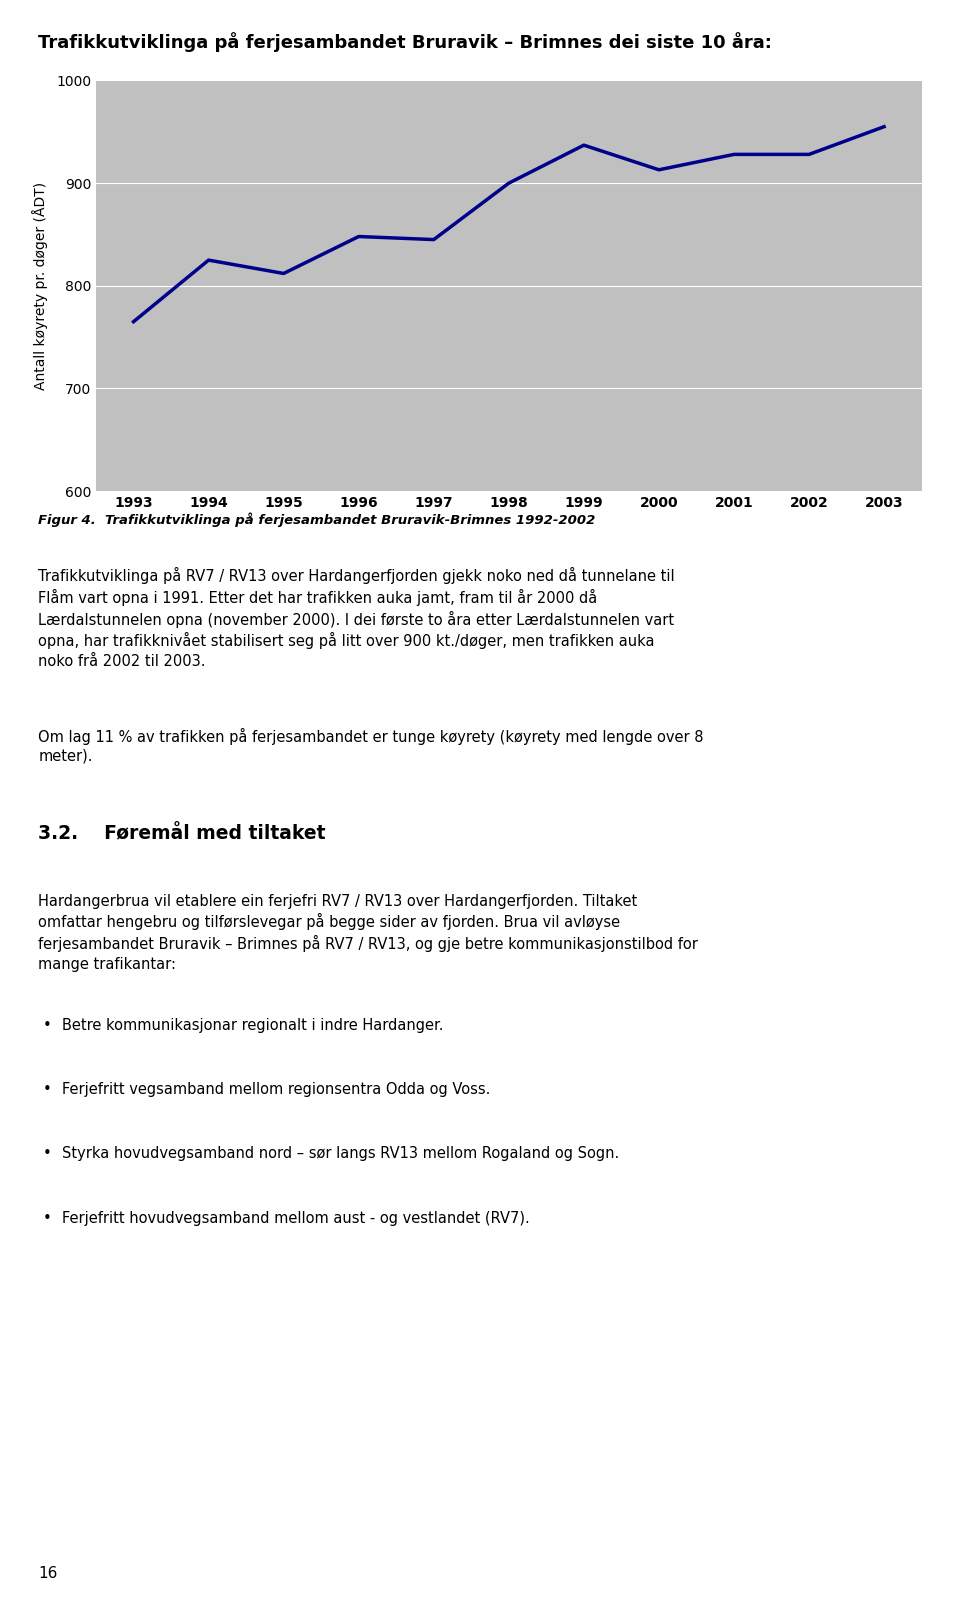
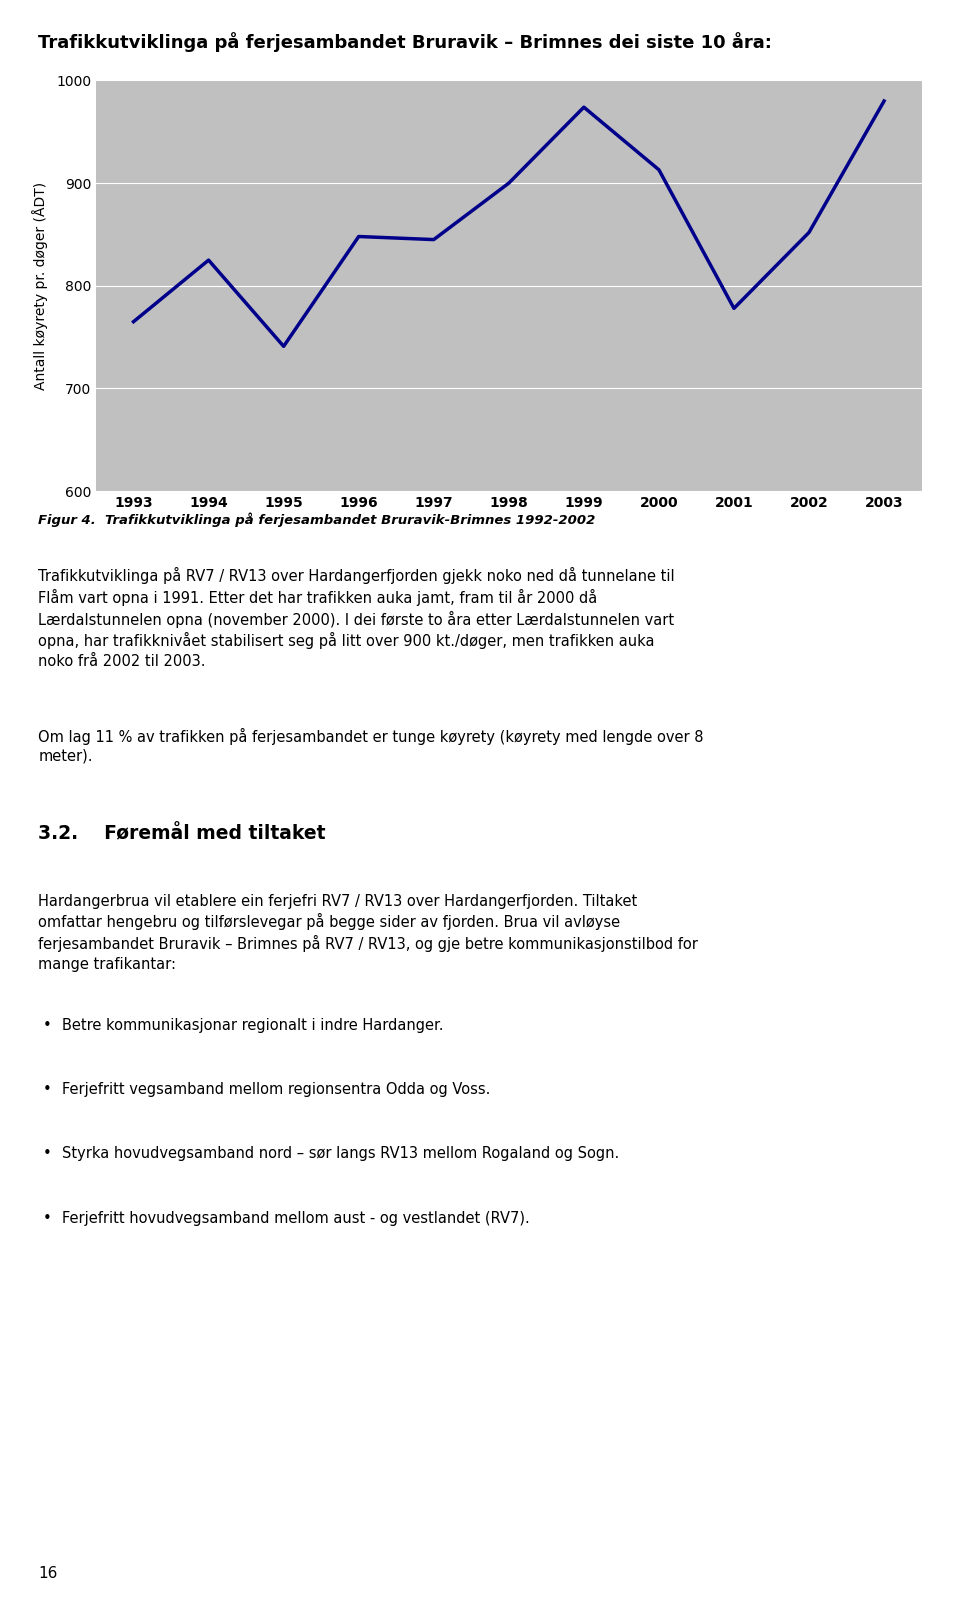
1995: 812 -> 741
1999: 937 -> 974
2001: 928 -> 778
2002: 928 -> 852
2003: 955 -> 980
